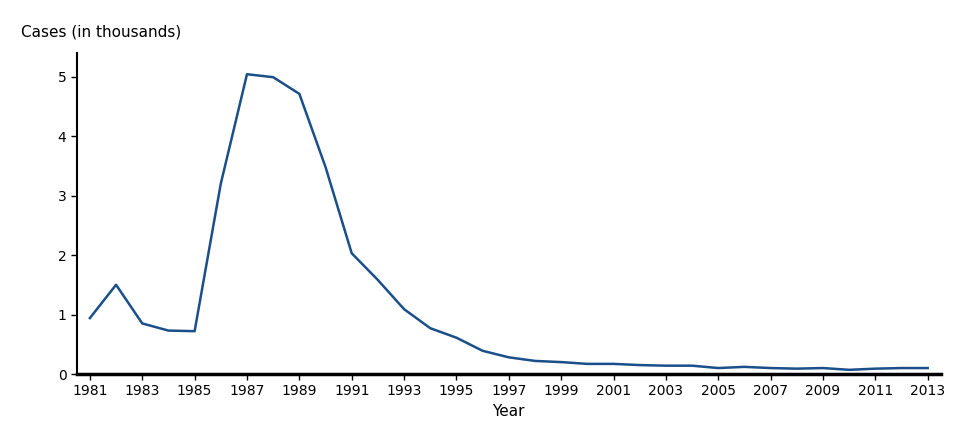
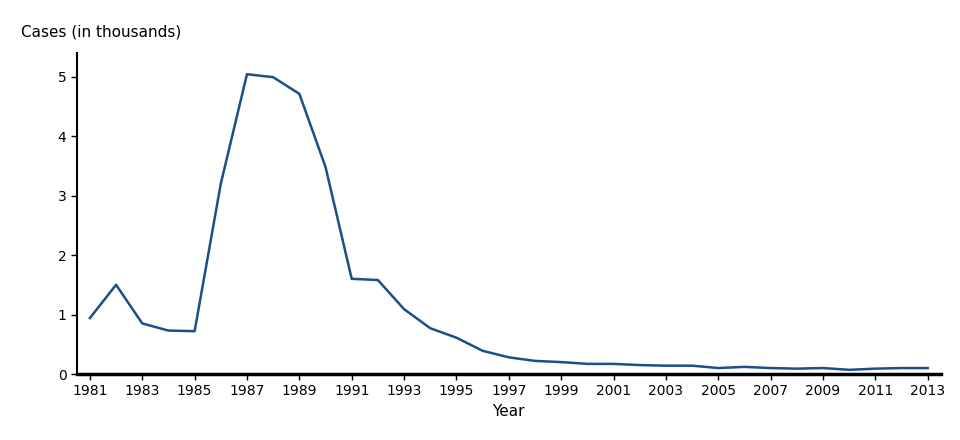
1991: 2.03 -> 1.60
